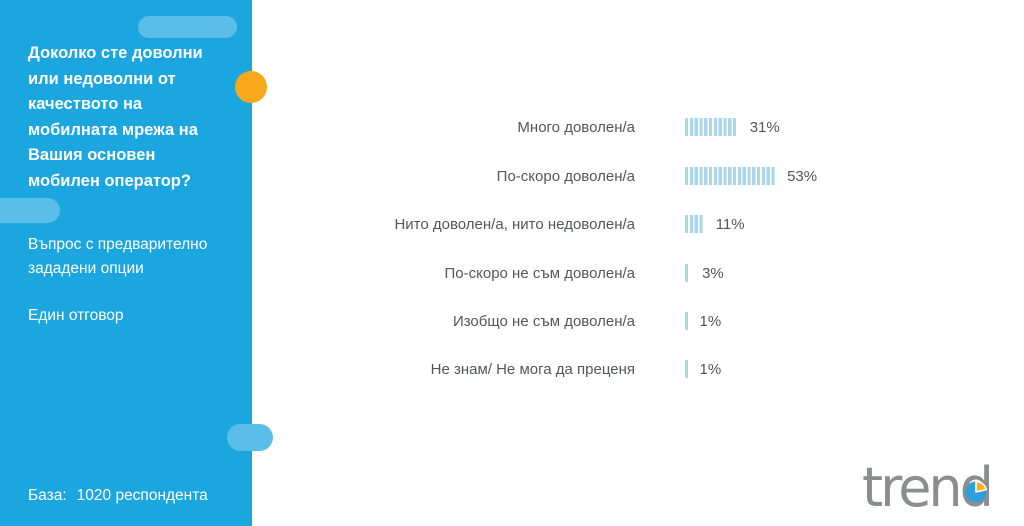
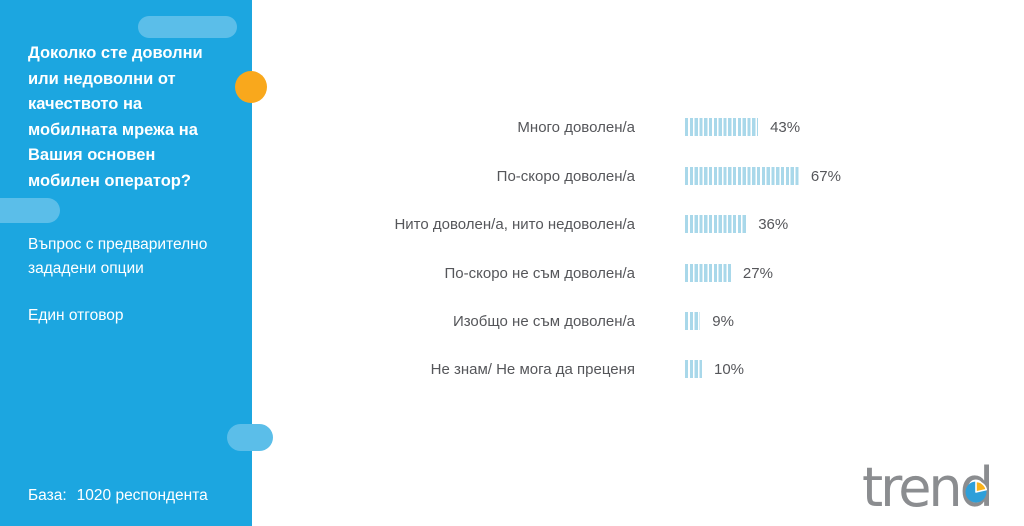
Много доволен/а: 31% -> 43%
По-скоро доволен/а: 53% -> 67%
Нито доволен/а, нито недоволен/а: 11% -> 36%
По-скоро не съм доволен/а: 3% -> 27%
Изобщо не съм доволен/а: 1% -> 9%
Не знам/ Не мога да преценя: 1% -> 10%
